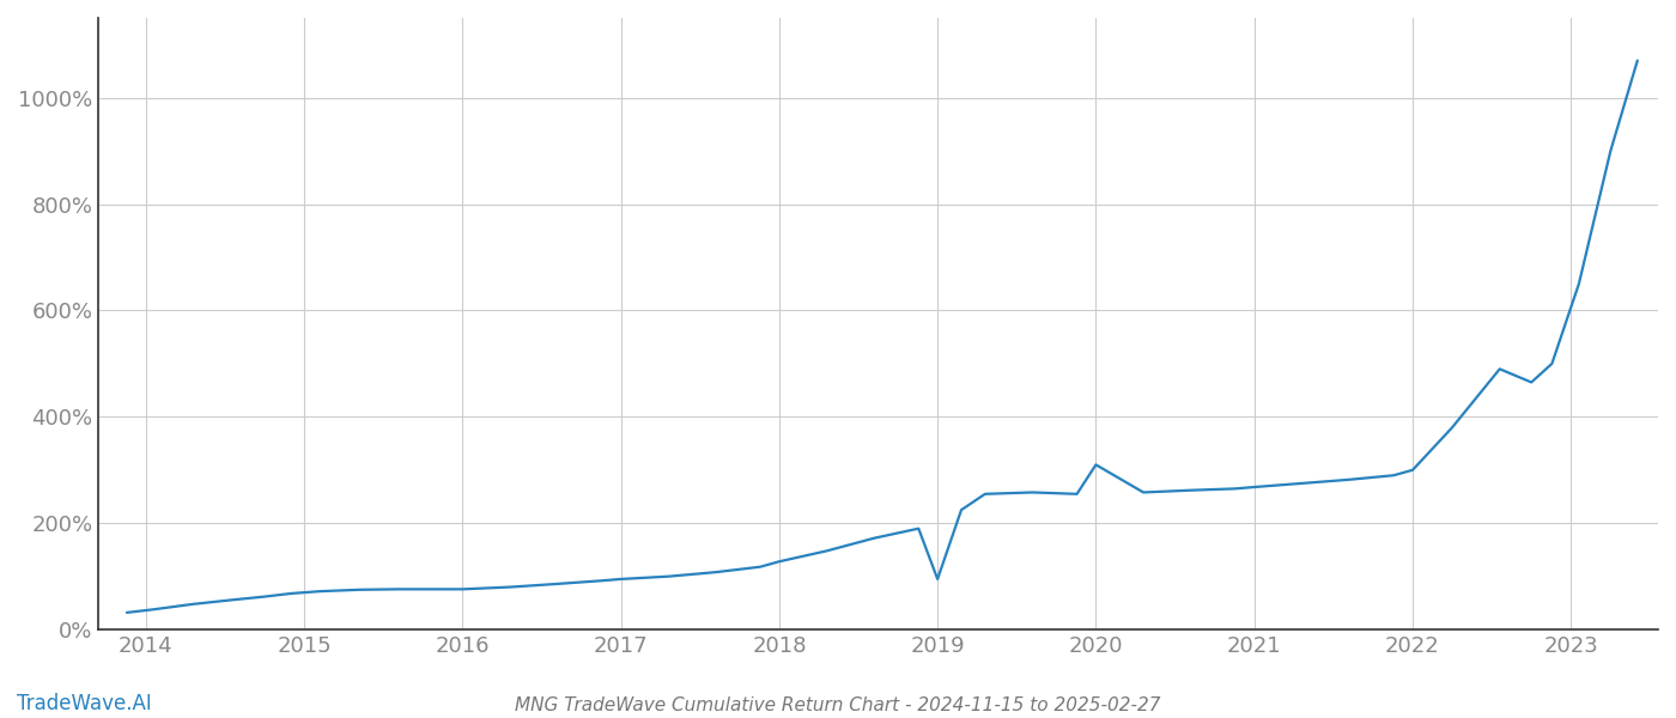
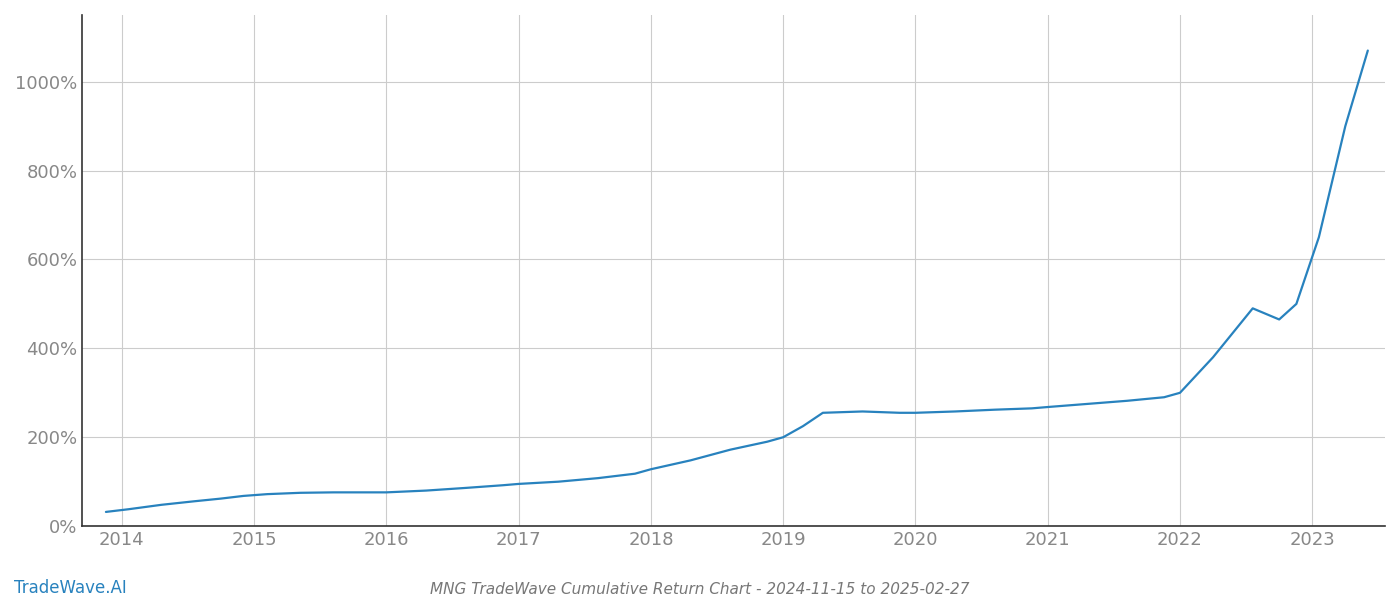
2019: 95% -> 200%
2020: 310% -> 255%
